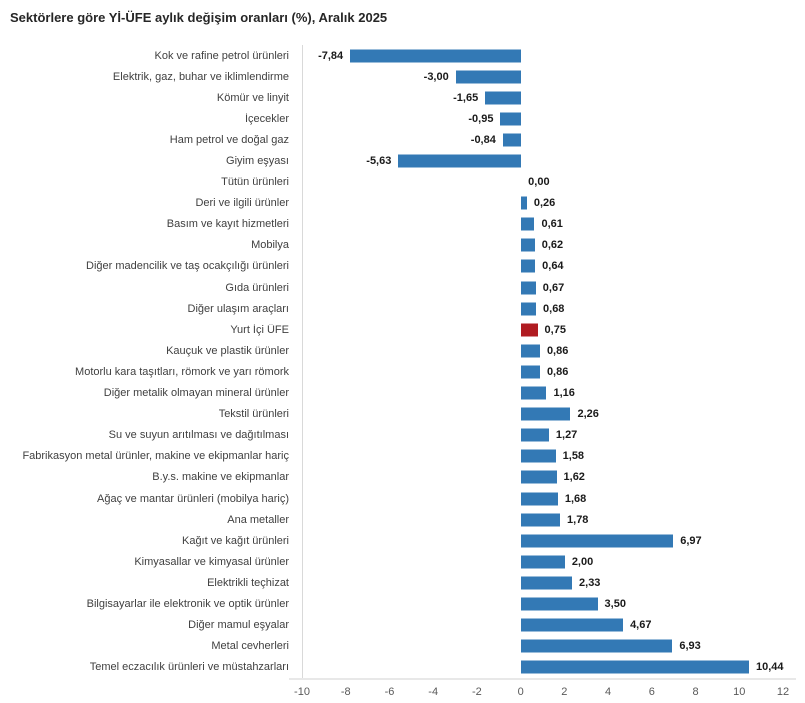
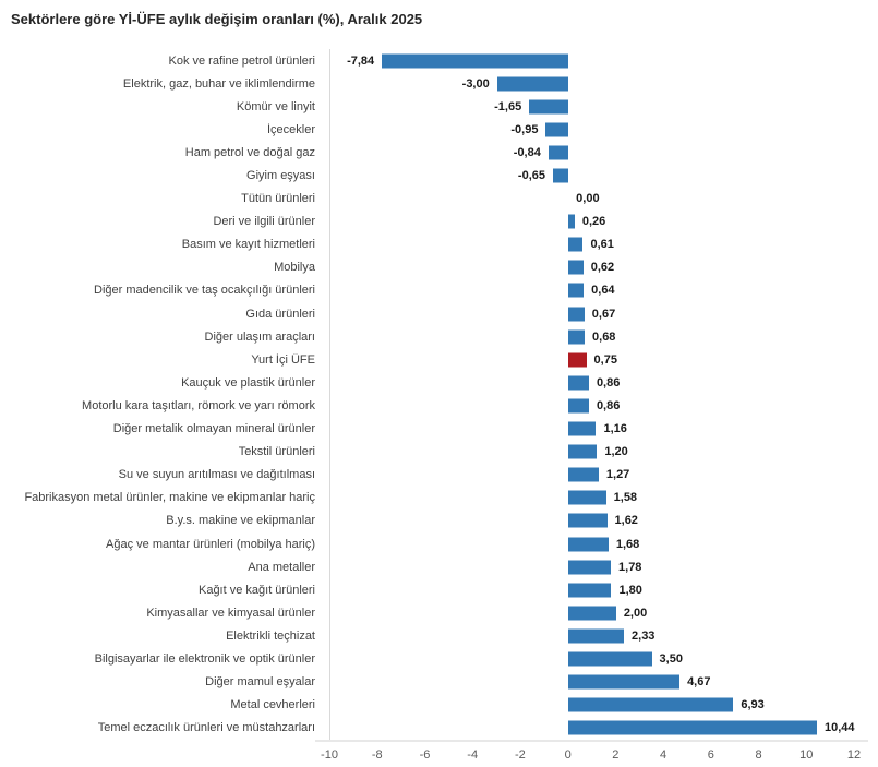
Giyim eşyası: -5,63 -> -0,65
Tekstil ürünleri: 2,26 -> 1,20
Kağıt ve kağıt ürünleri: 6,97 -> 1,80
